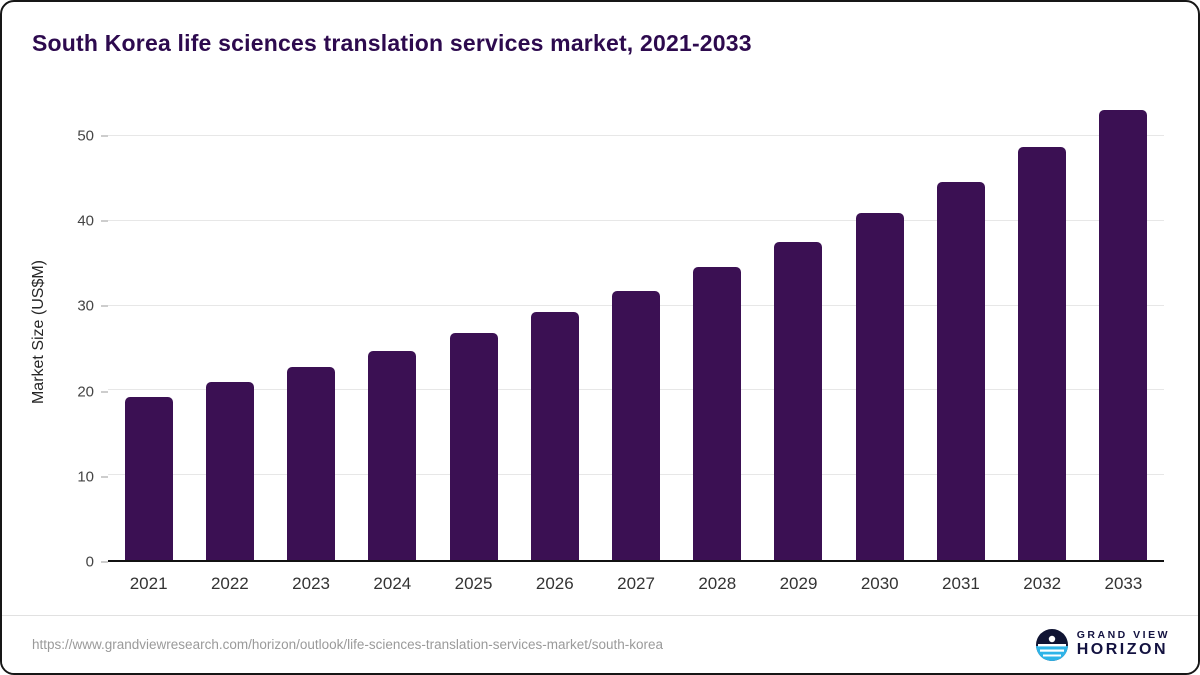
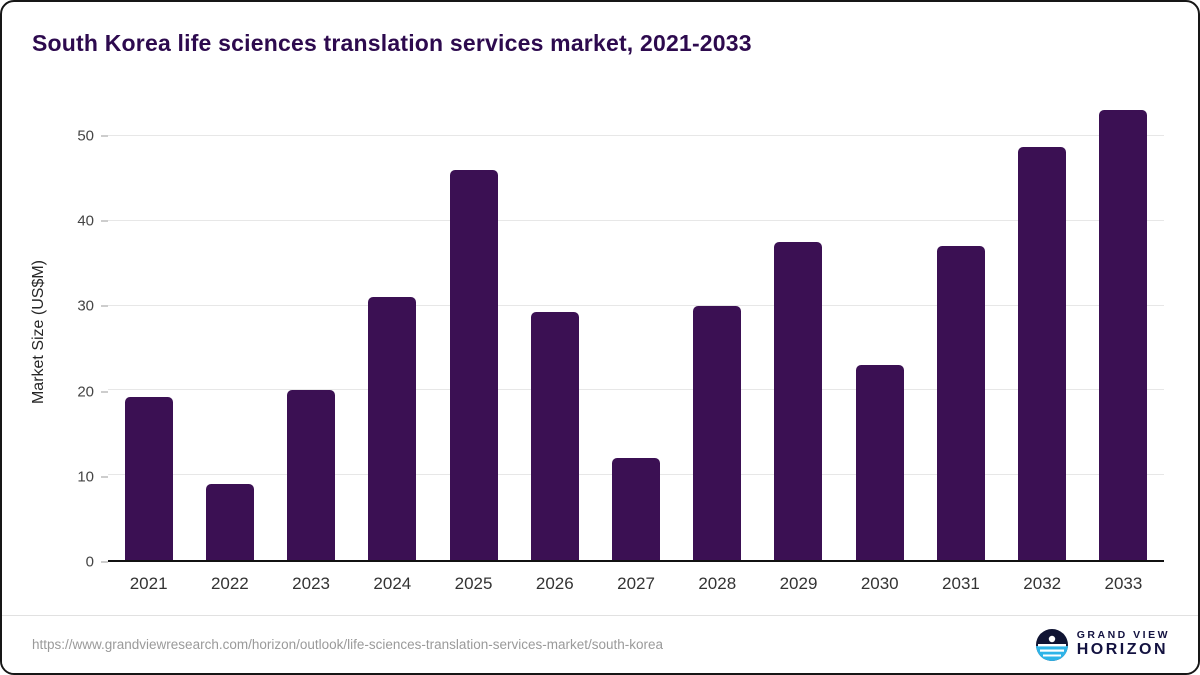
2022: 21 -> 9
2023: 23 -> 20
2024: 25 -> 31
2025: 27 -> 46
2027: 32 -> 12
2028: 34 -> 30
2030: 41 -> 23
2031: 45 -> 37
